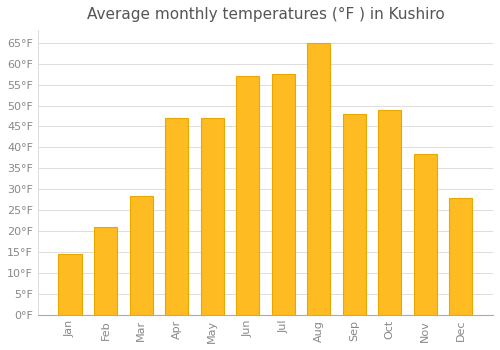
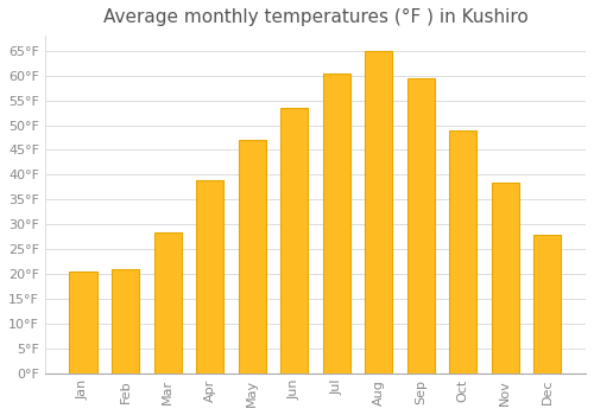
Jan: 14.5°F -> 20.5°F
Apr: 47.0°F -> 39.0°F
Jun: 57.0°F -> 53.5°F
Jul: 57.5°F -> 60.5°F
Sep: 48.0°F -> 59.5°F
